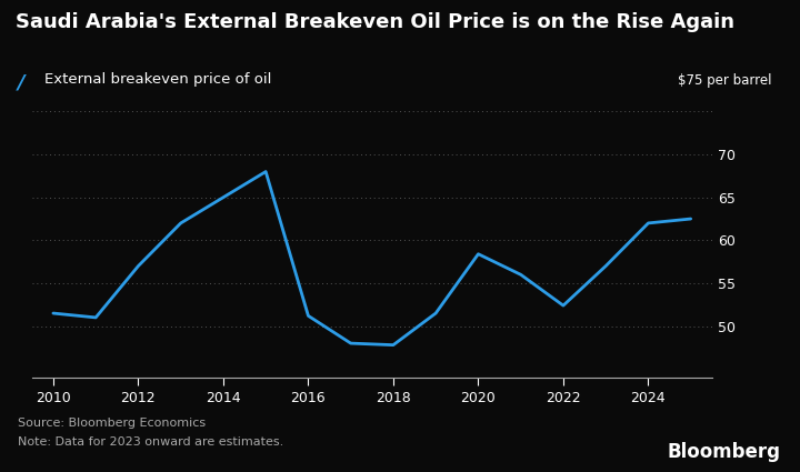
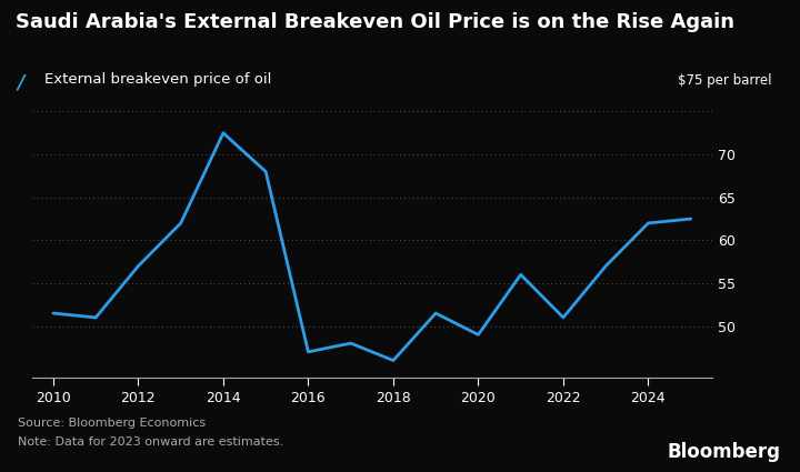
2014: 65.0 -> 72.5
2016: 51.2 -> 47.0
2018: 47.8 -> 46.0
2020: 58.4 -> 49.0
2022: 52.4 -> 51.0
